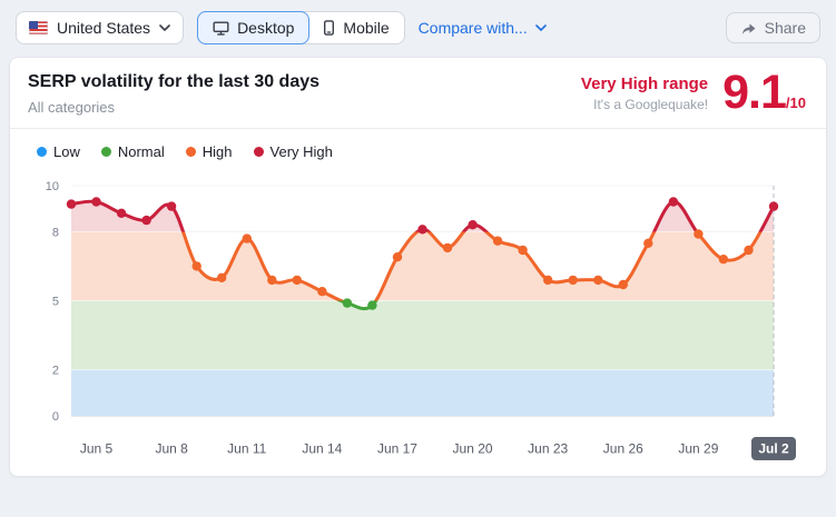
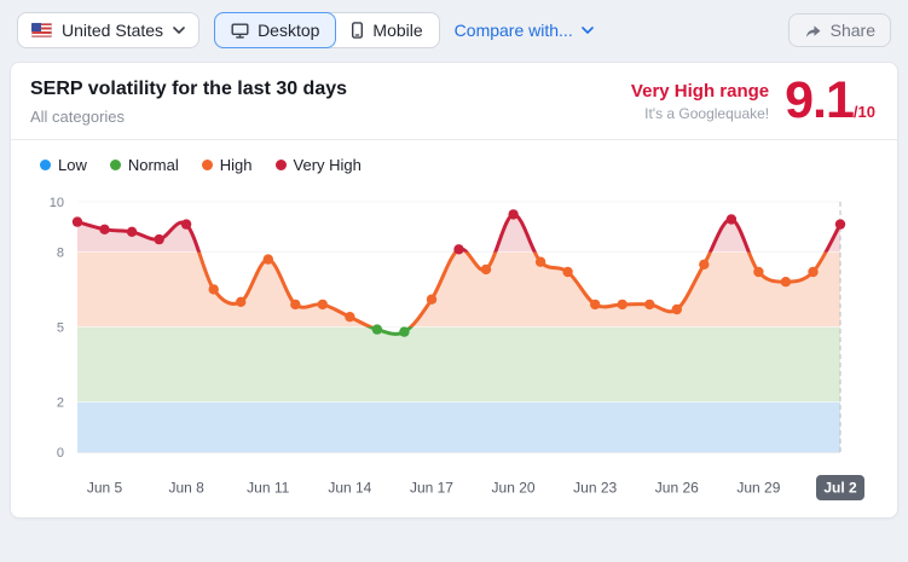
Jun 5: 9.3 -> 8.9
Jun 17: 6.9 -> 6.1
Jun 20: 8.3 -> 9.5
Jun 29: 7.9 -> 7.2
